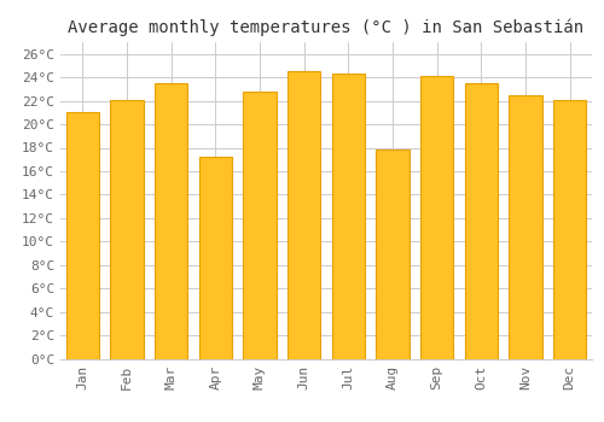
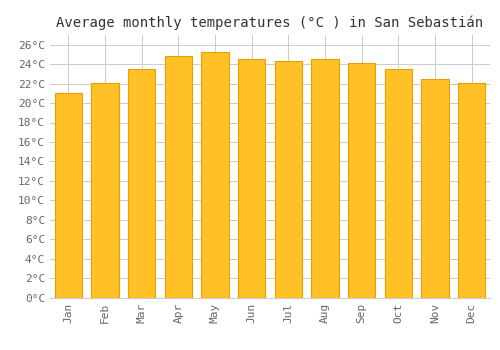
Apr: 17.2°C -> 24.8°C
May: 22.8°C -> 25.3°C
Aug: 17.8°C -> 24.5°C
